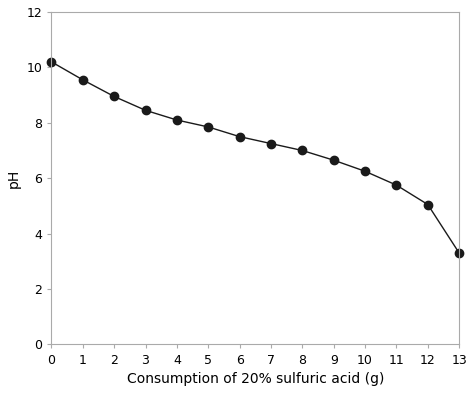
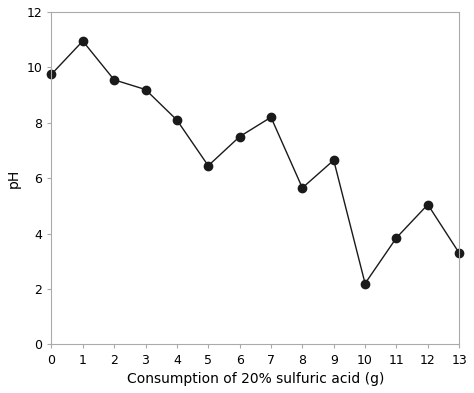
0: 10.20 -> 9.75
1: 9.55 -> 10.95
2: 8.95 -> 9.55
3: 8.45 -> 9.20
5: 7.85 -> 6.45
7: 7.25 -> 8.20
8: 7.00 -> 5.65
10: 6.25 -> 2.20
11: 5.75 -> 3.85
